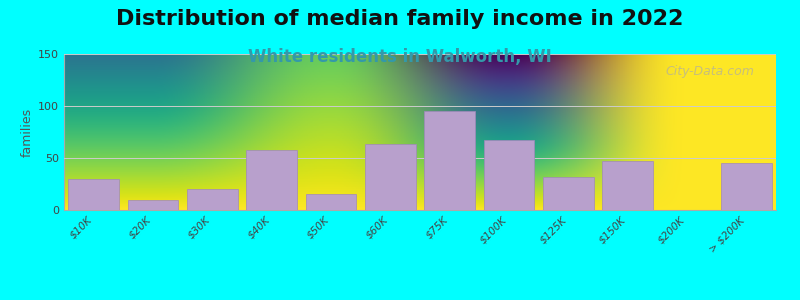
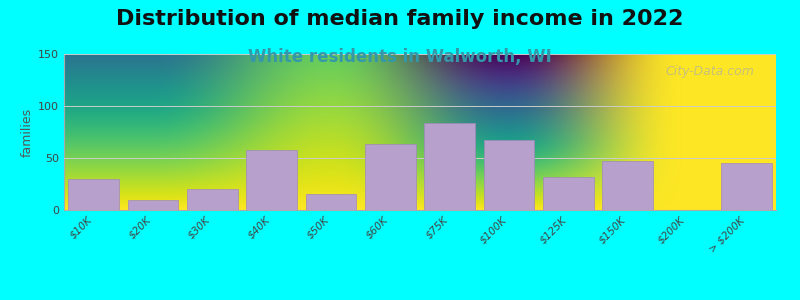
$75K: 95 -> 84
